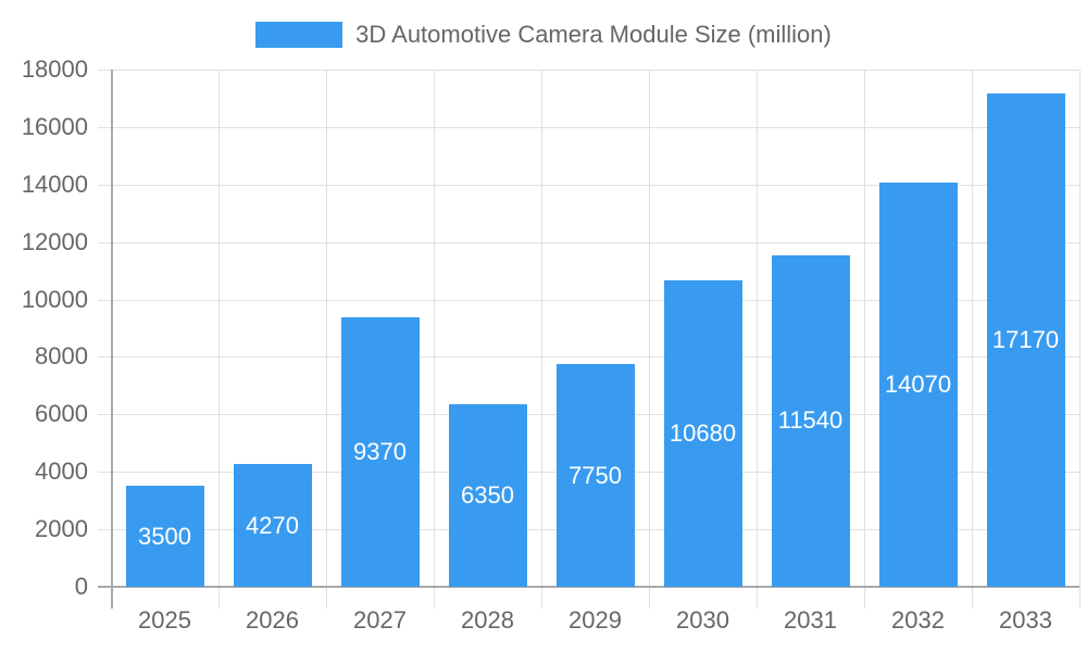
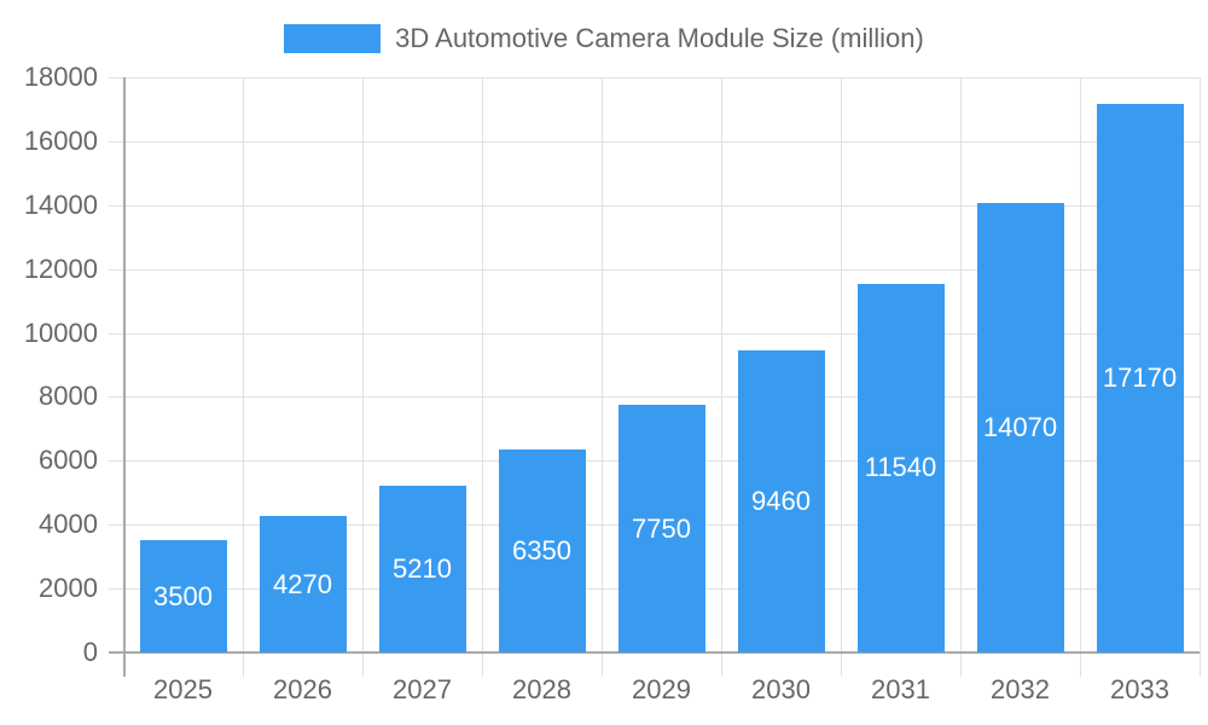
2027: 9370 -> 5210
2030: 10680 -> 9460
